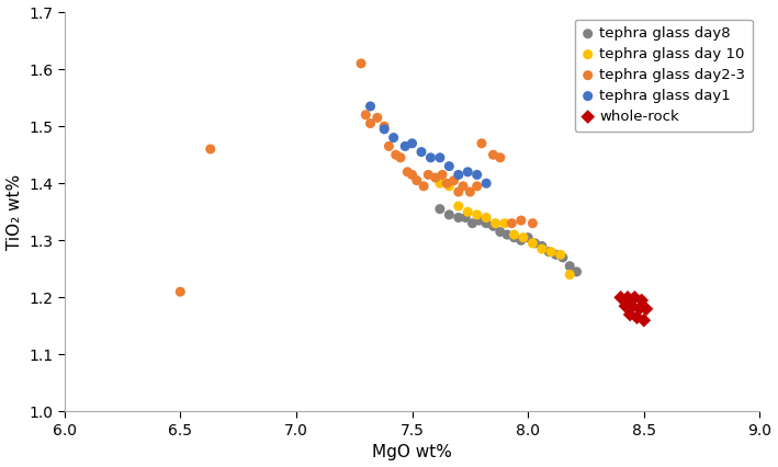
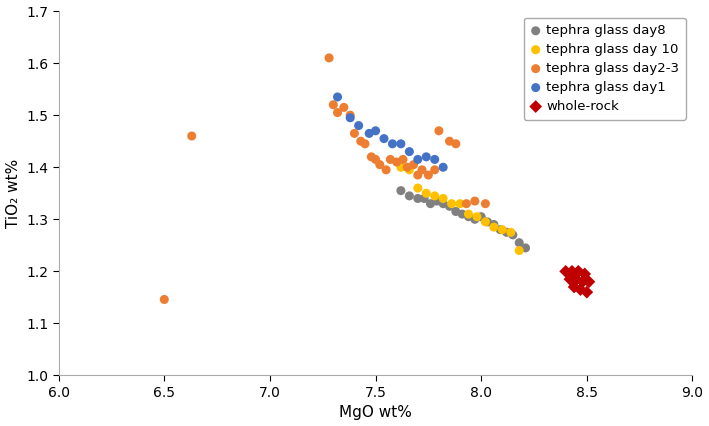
tephra glass day2-3/6.5: 1.210 -> 1.146
